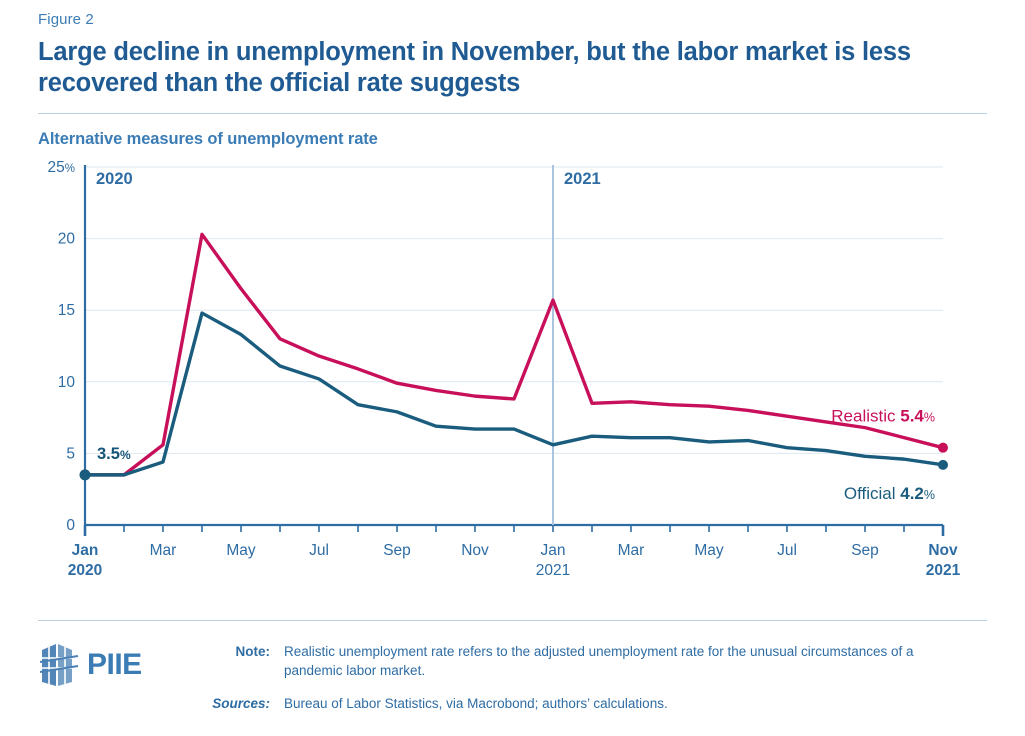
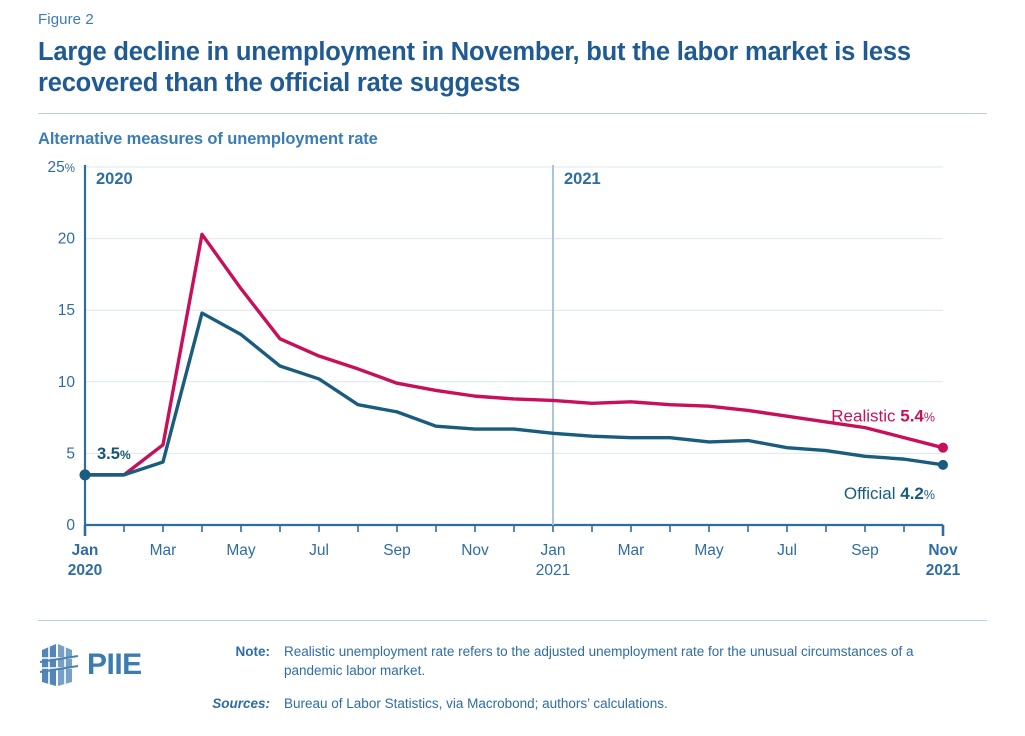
Realistic/Jan 2021: 15.7 -> 8.7
Official/Jan 2021: 5.6 -> 6.4
